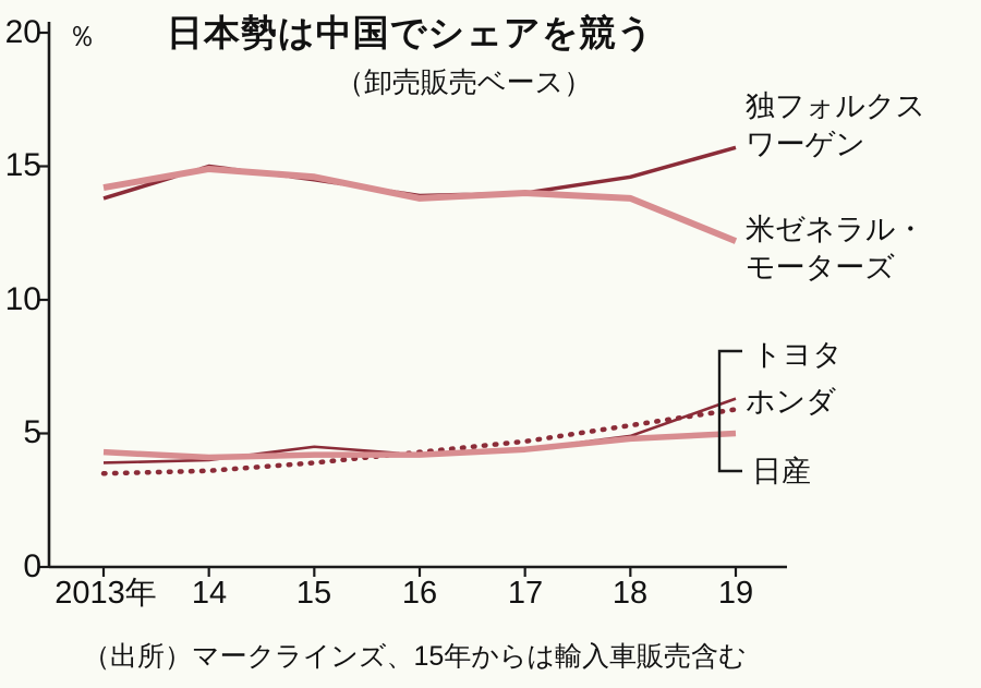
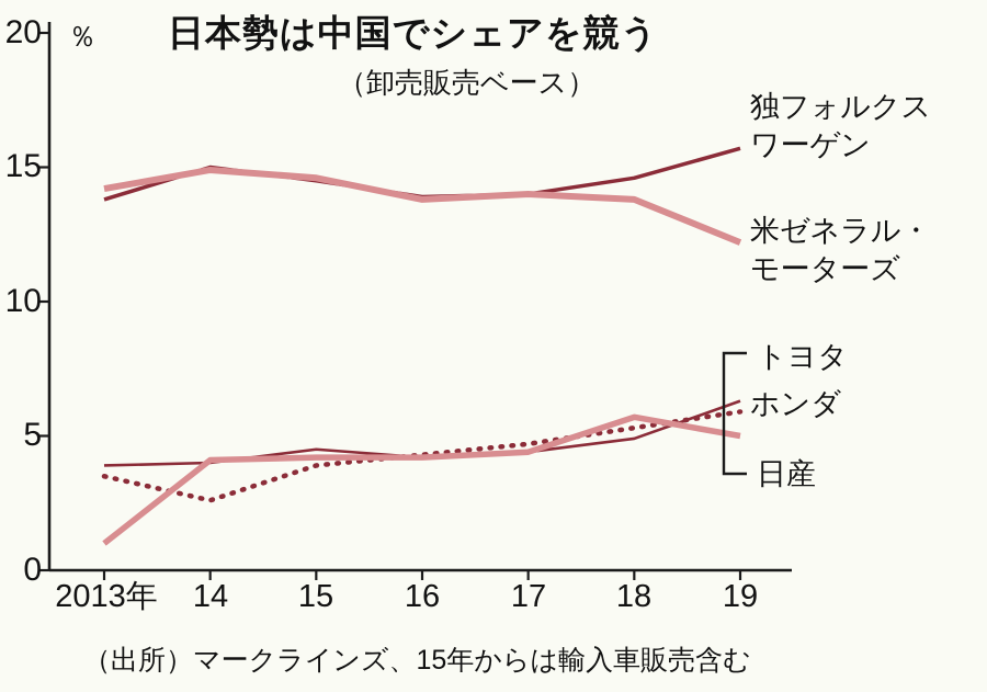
日産/2013年: 4.3 -> 1.0
ホンダ/14: 3.6 -> 2.6
日産/18: 4.8 -> 5.7
